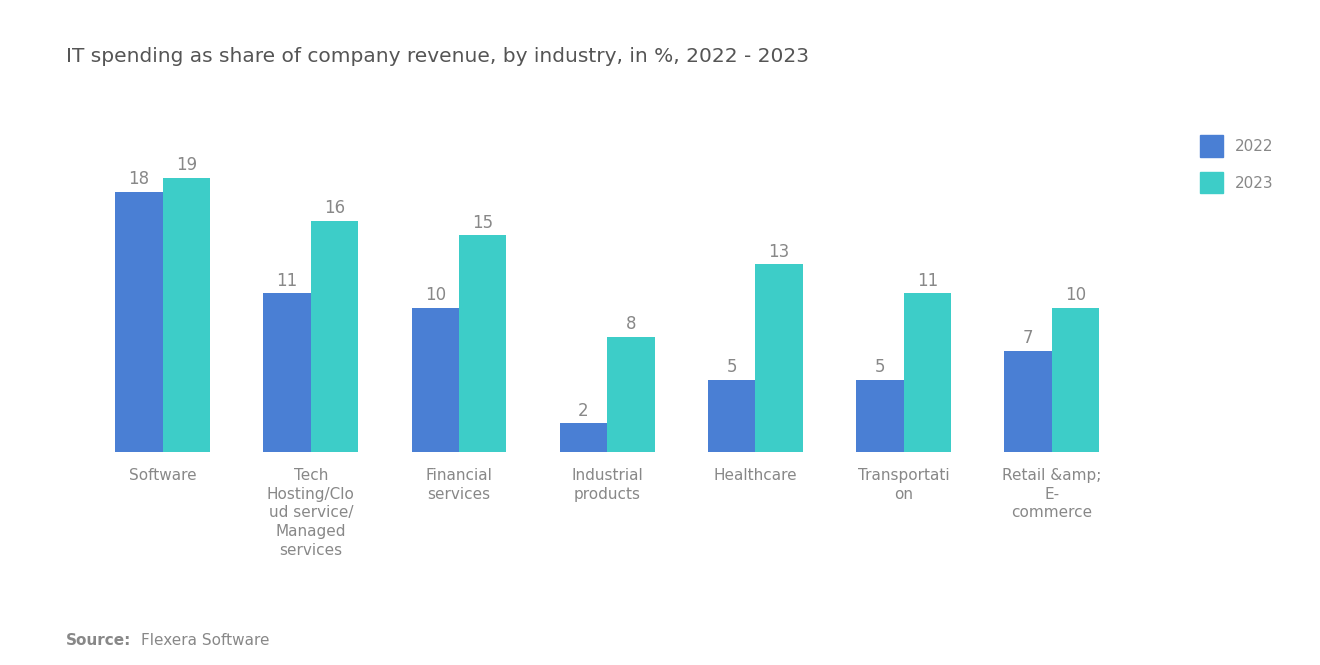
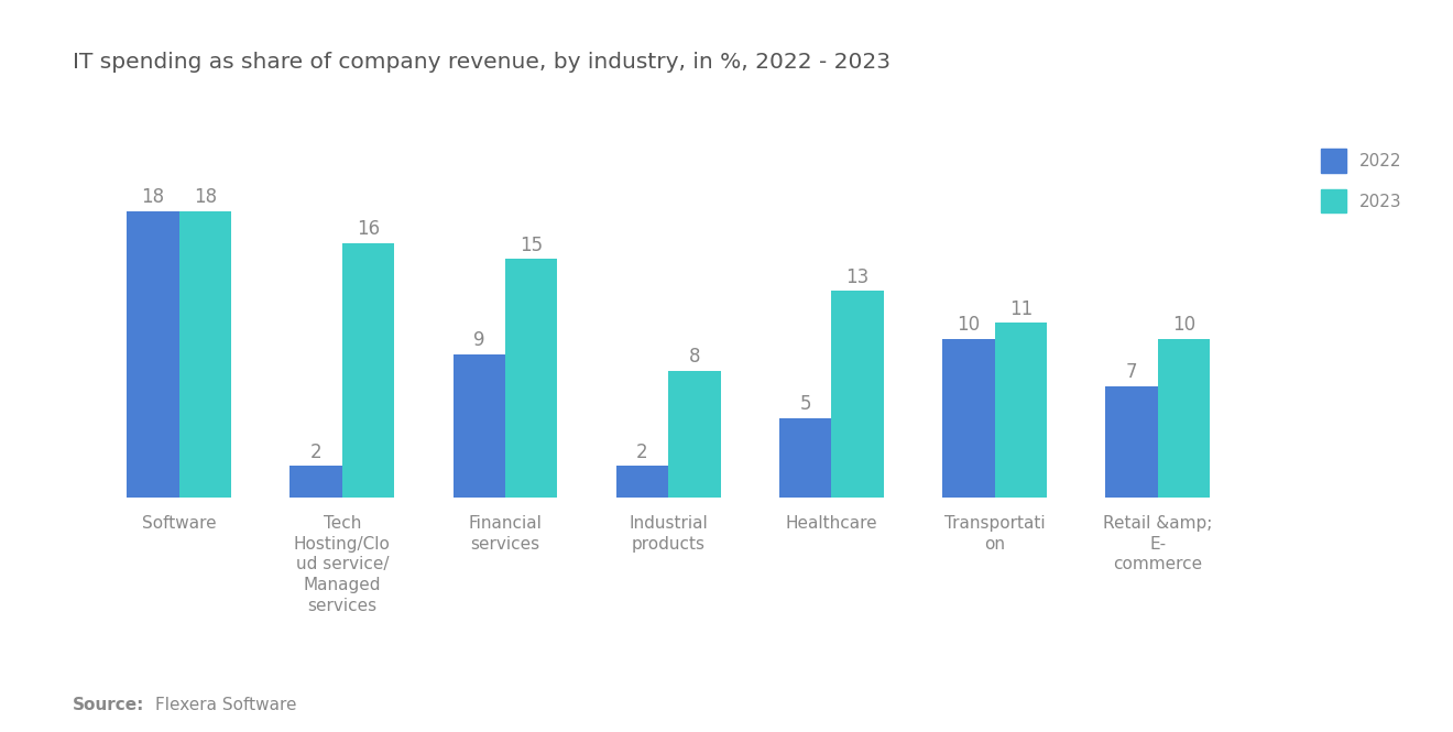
2023/Software: 19 -> 18
2022/Tech Hosting/Clo ud service/ Managed services: 11 -> 2
2022/Financial services: 10 -> 9
2022/Transportati on: 5 -> 10
